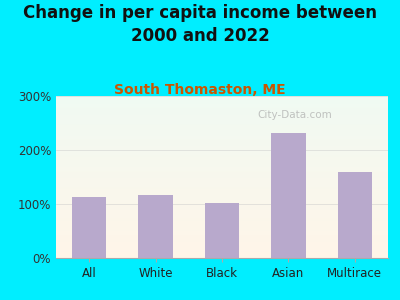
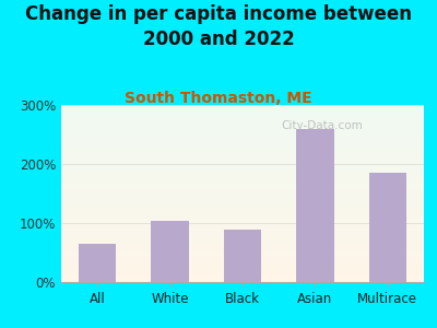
All: 113% -> 64%
White: 116% -> 104%
Black: 101% -> 88%
Asian: 232% -> 260%
Multirace: 160% -> 186%
